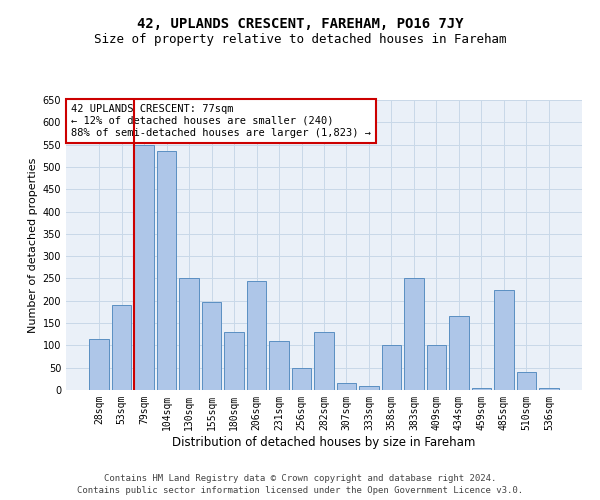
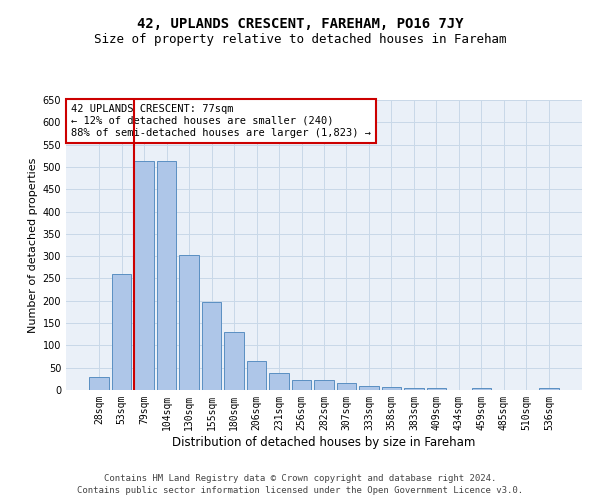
28sqm: 115 -> 30
53sqm: 190 -> 260
79sqm: 550 -> 513
104sqm: 535 -> 513
130sqm: 250 -> 303
206sqm: 245 -> 65
231sqm: 110 -> 37
256sqm: 50 -> 22
282sqm: 130 -> 22
358sqm: 100 -> 7
383sqm: 250 -> 5
409sqm: 100 -> 5
434sqm: 165 -> 1
485sqm: 225 -> 1
510sqm: 40 -> 1
